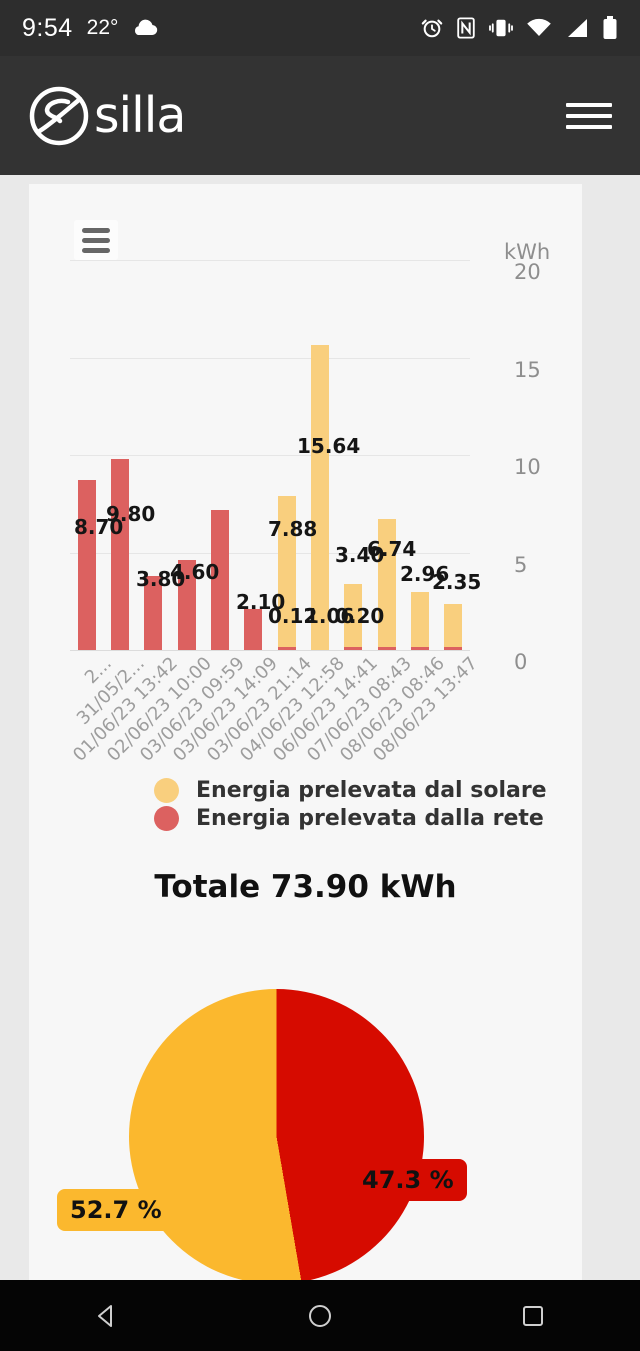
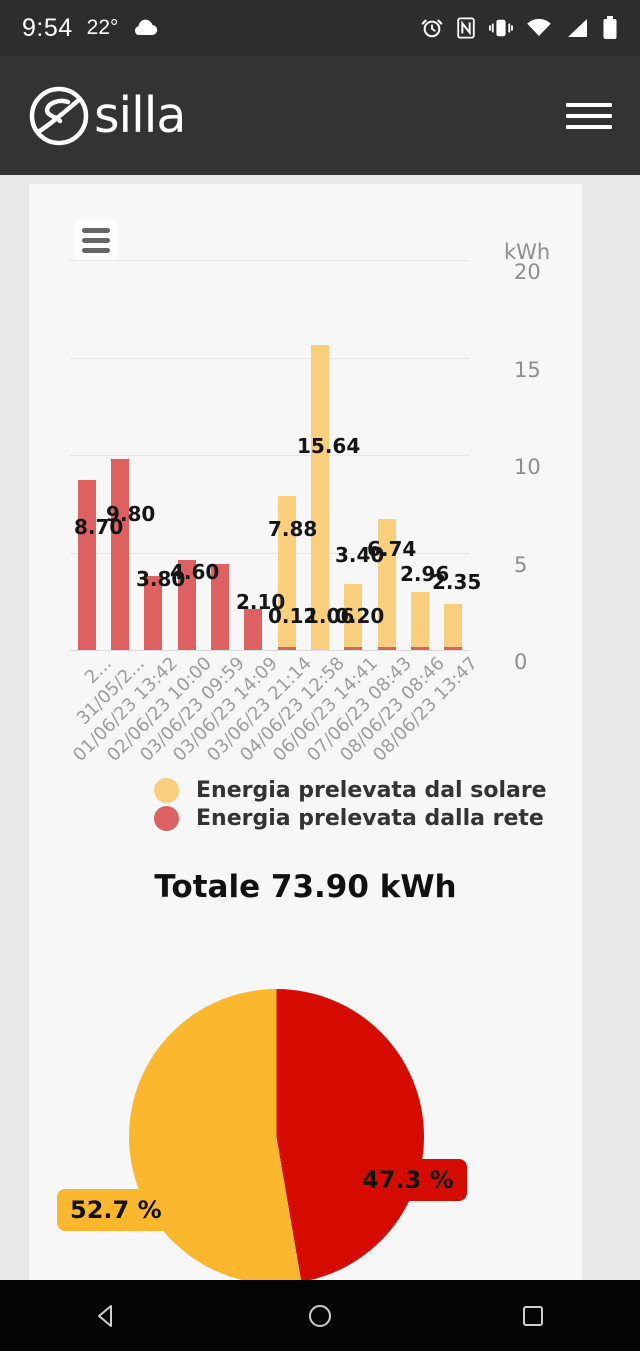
Energia prelevata dalla rete/03/06/23 09:59: 7.2 -> 4.4
